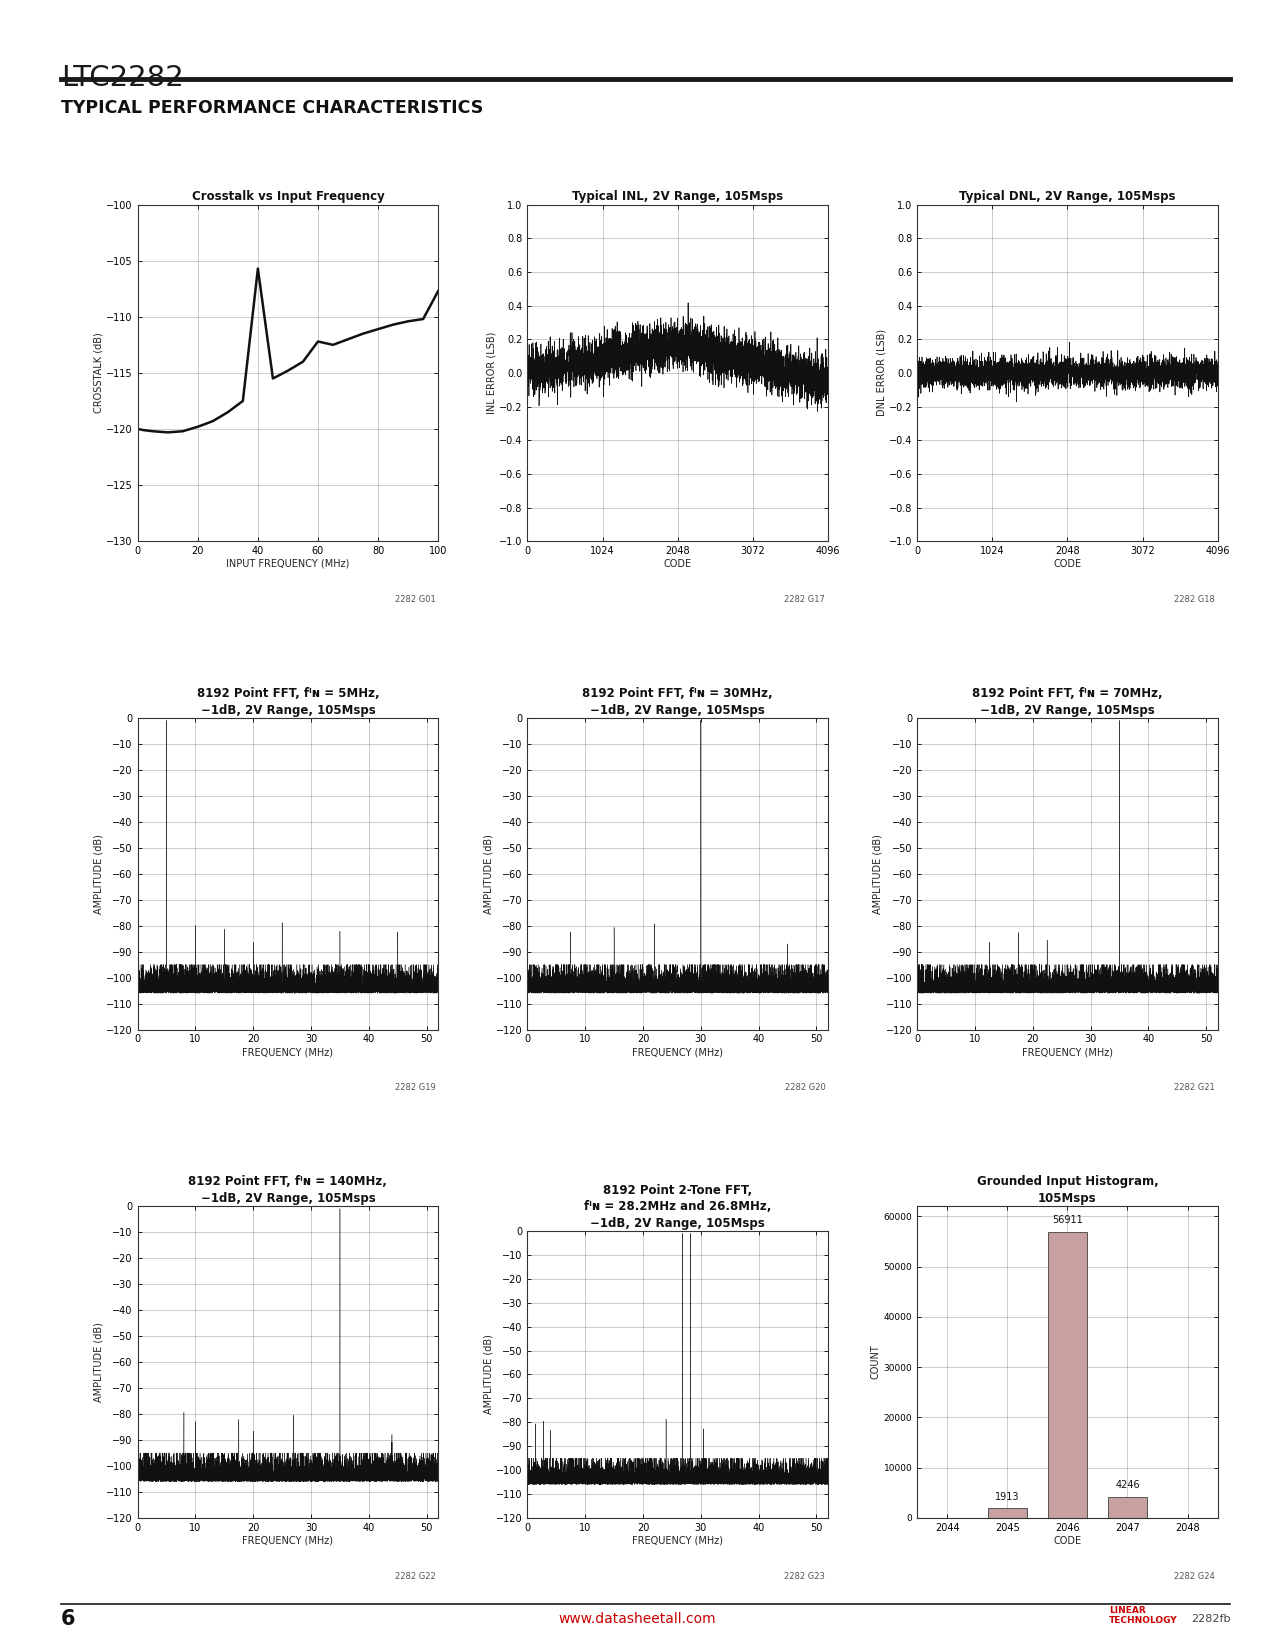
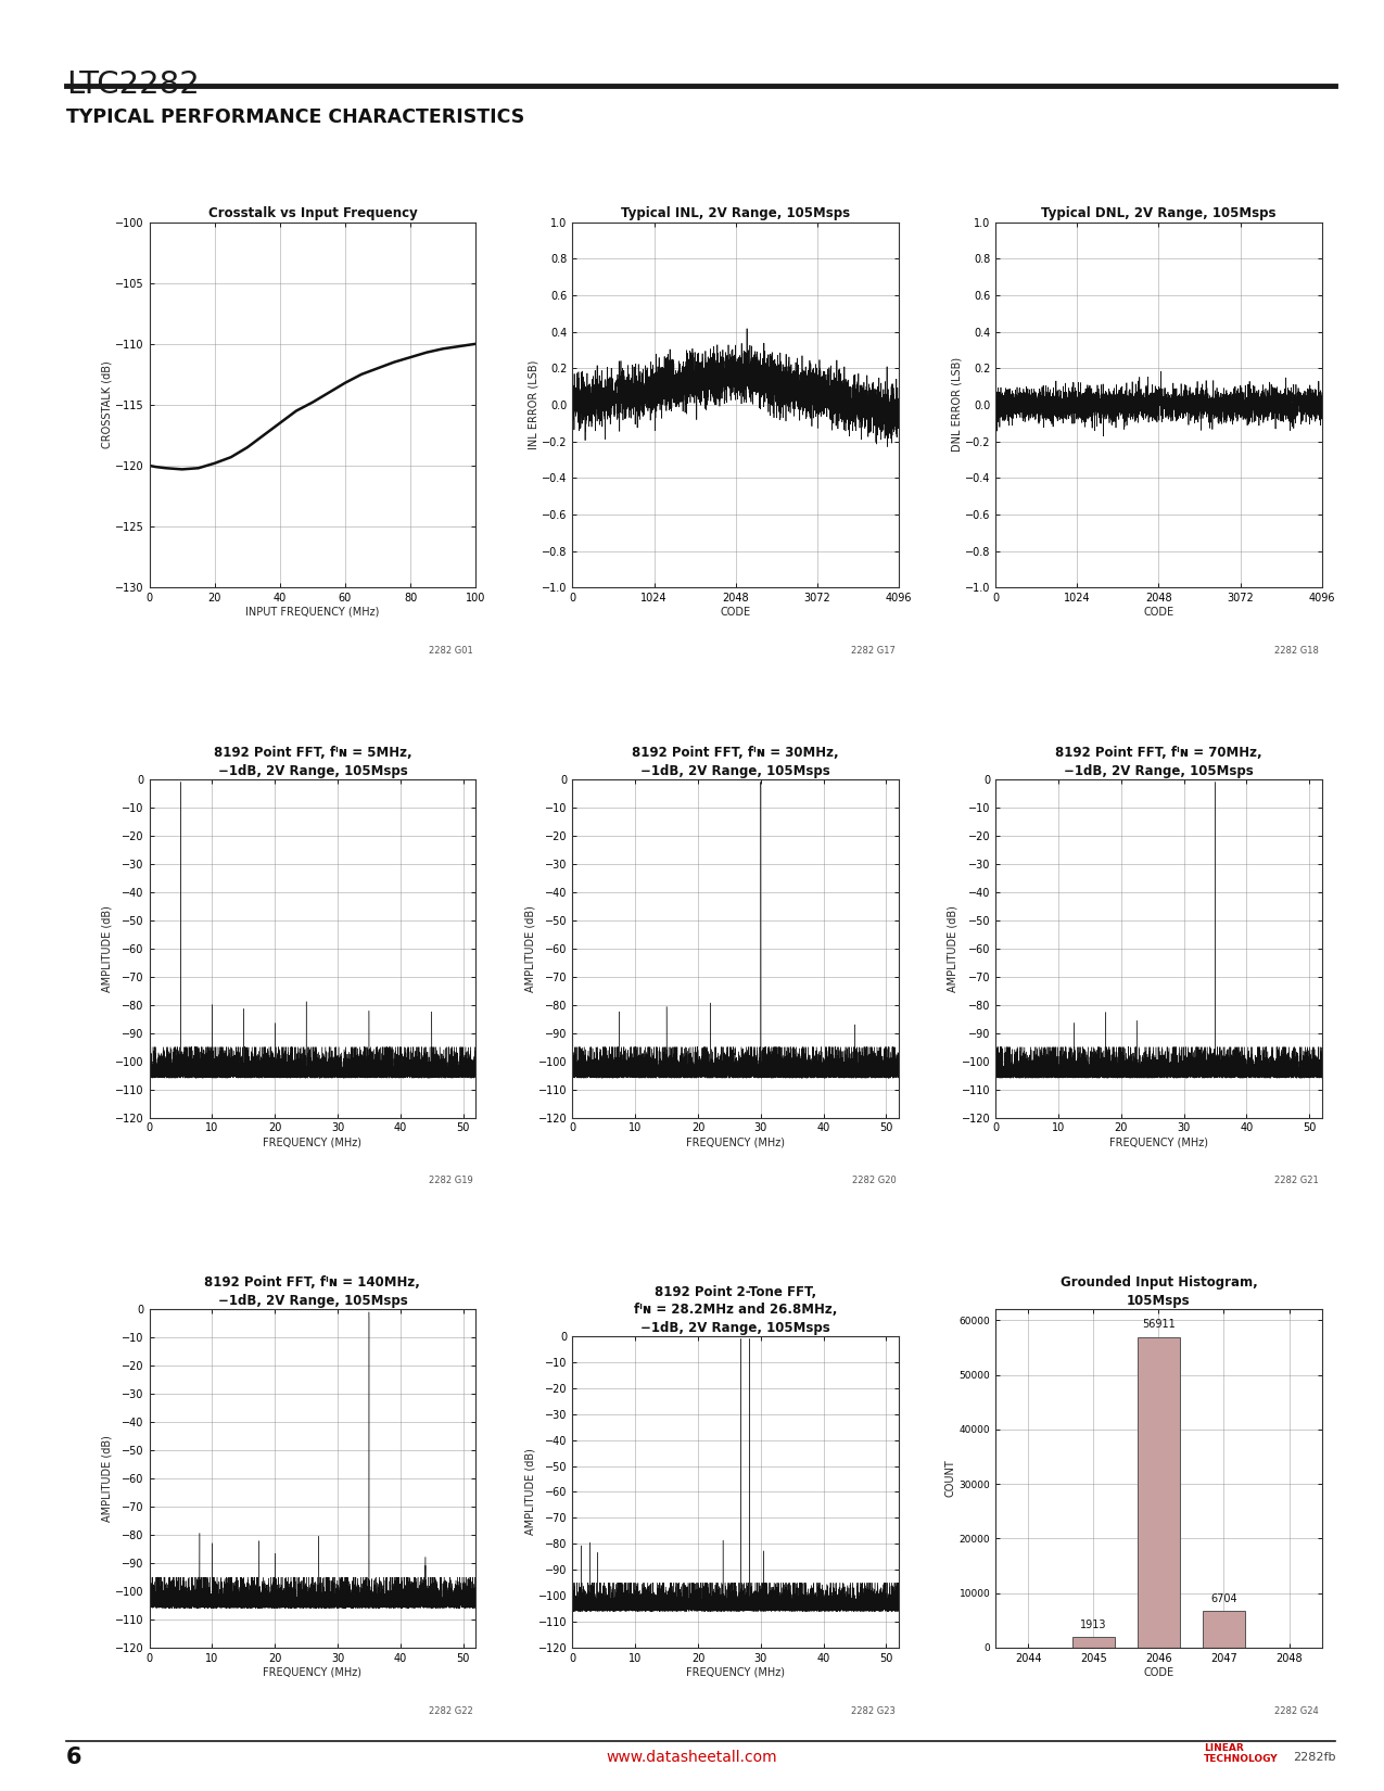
Crosstalk vs Input Frequency/40: -105.7 -> -116.5
Crosstalk vs Input Frequency/60: -112.2 -> -113.2
Crosstalk vs Input Frequency/100: -107.7 -> -110.0
Grounded Input Histogram, 105Msps/2047: 4246 -> 6704
